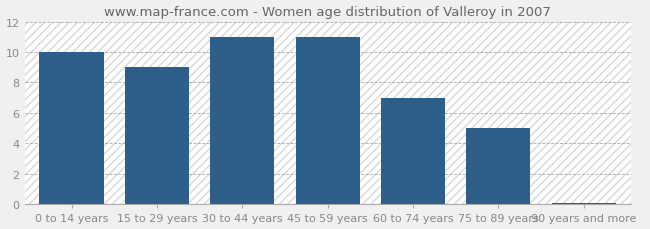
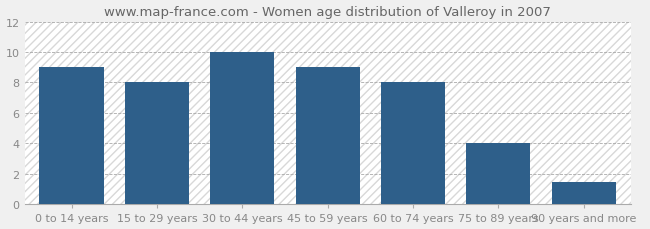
0 to 14 years: 10.0 -> 9.0
15 to 29 years: 9.0 -> 8.0
30 to 44 years: 11.0 -> 10.0
45 to 59 years: 11.0 -> 9.0
60 to 74 years: 7.0 -> 8.0
75 to 89 years: 5.0 -> 4.0
90 years and more: 0.1 -> 1.5
